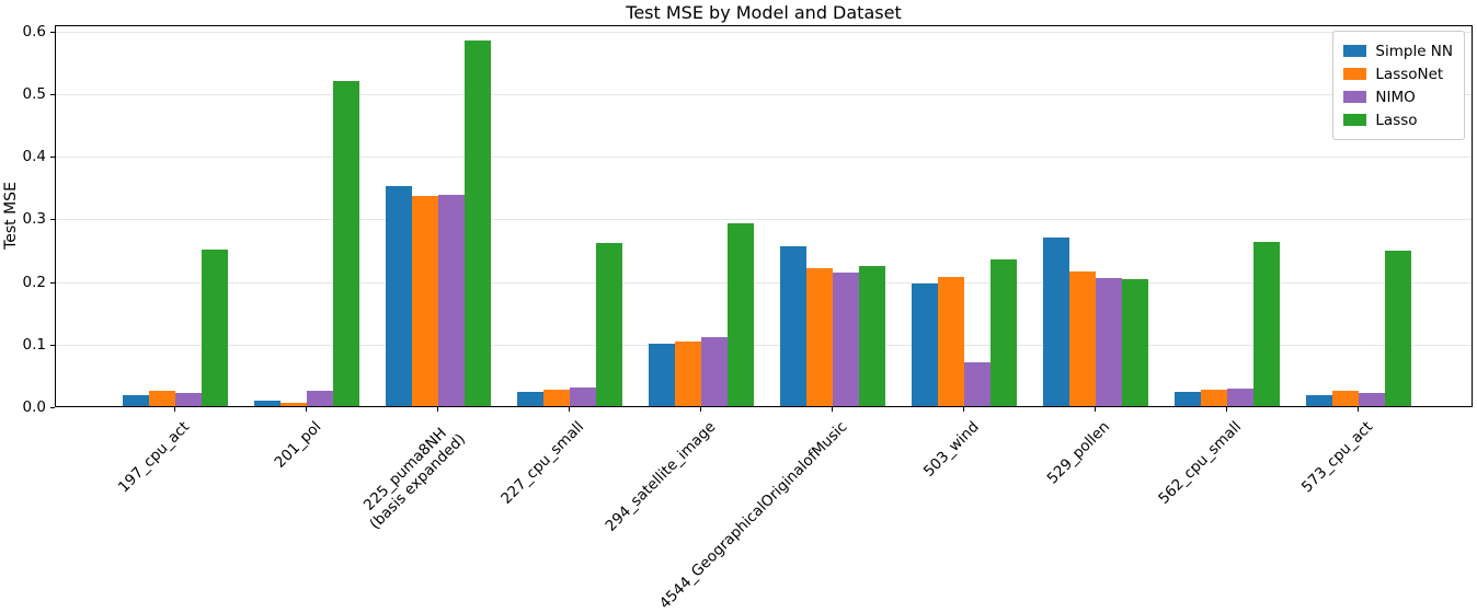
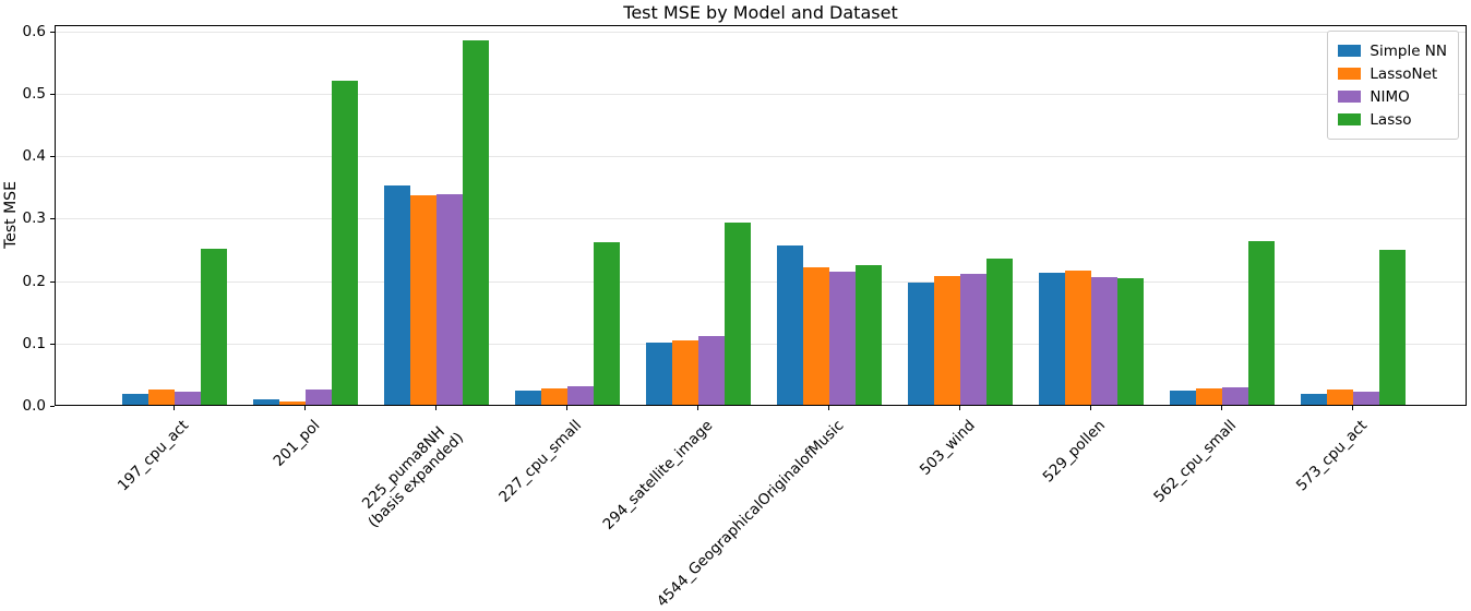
NIMO/503_wind: 0.07 -> 0.21
Simple NN/529_pollen: 0.27 -> 0.21
